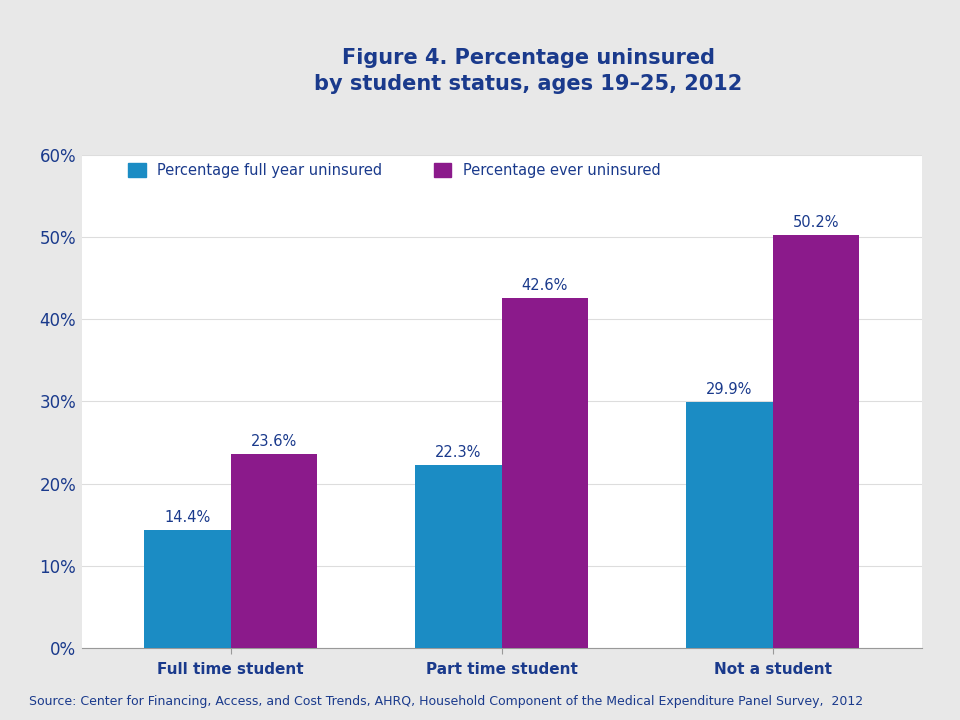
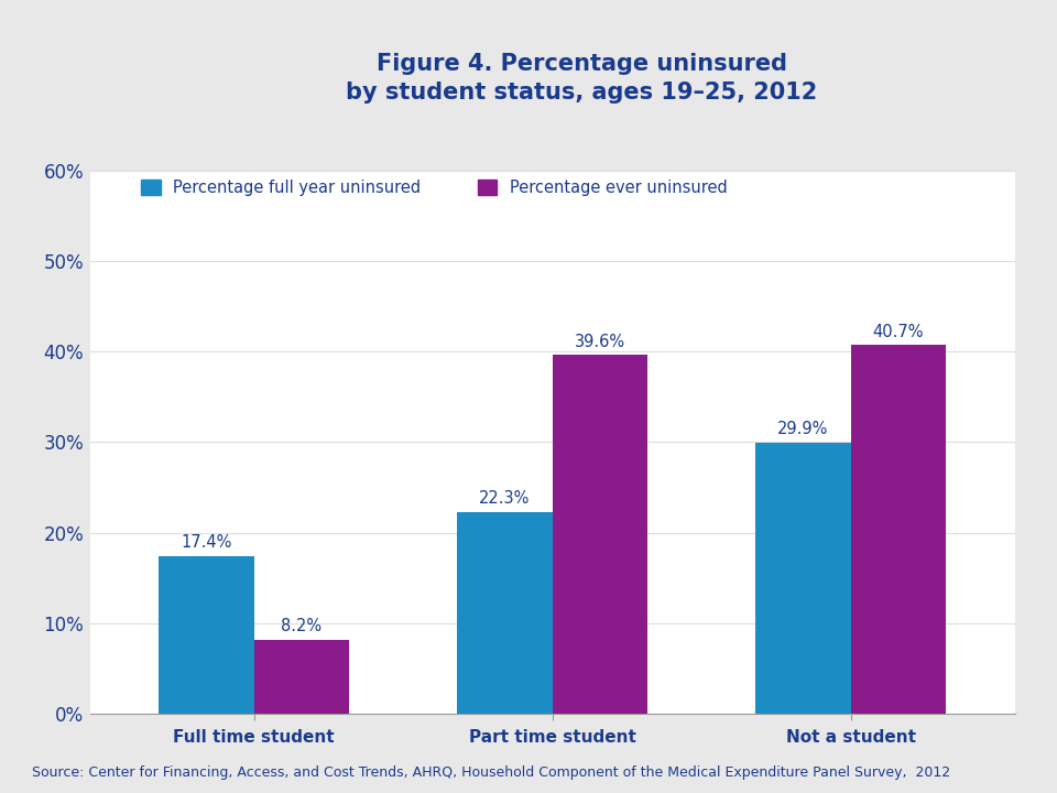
Percentage full year uninsured/Full time student: 14.4% -> 17.4%
Percentage ever uninsured/Full time student: 23.6% -> 8.2%
Percentage ever uninsured/Part time student: 42.6% -> 39.6%
Percentage ever uninsured/Not a student: 50.2% -> 40.7%
